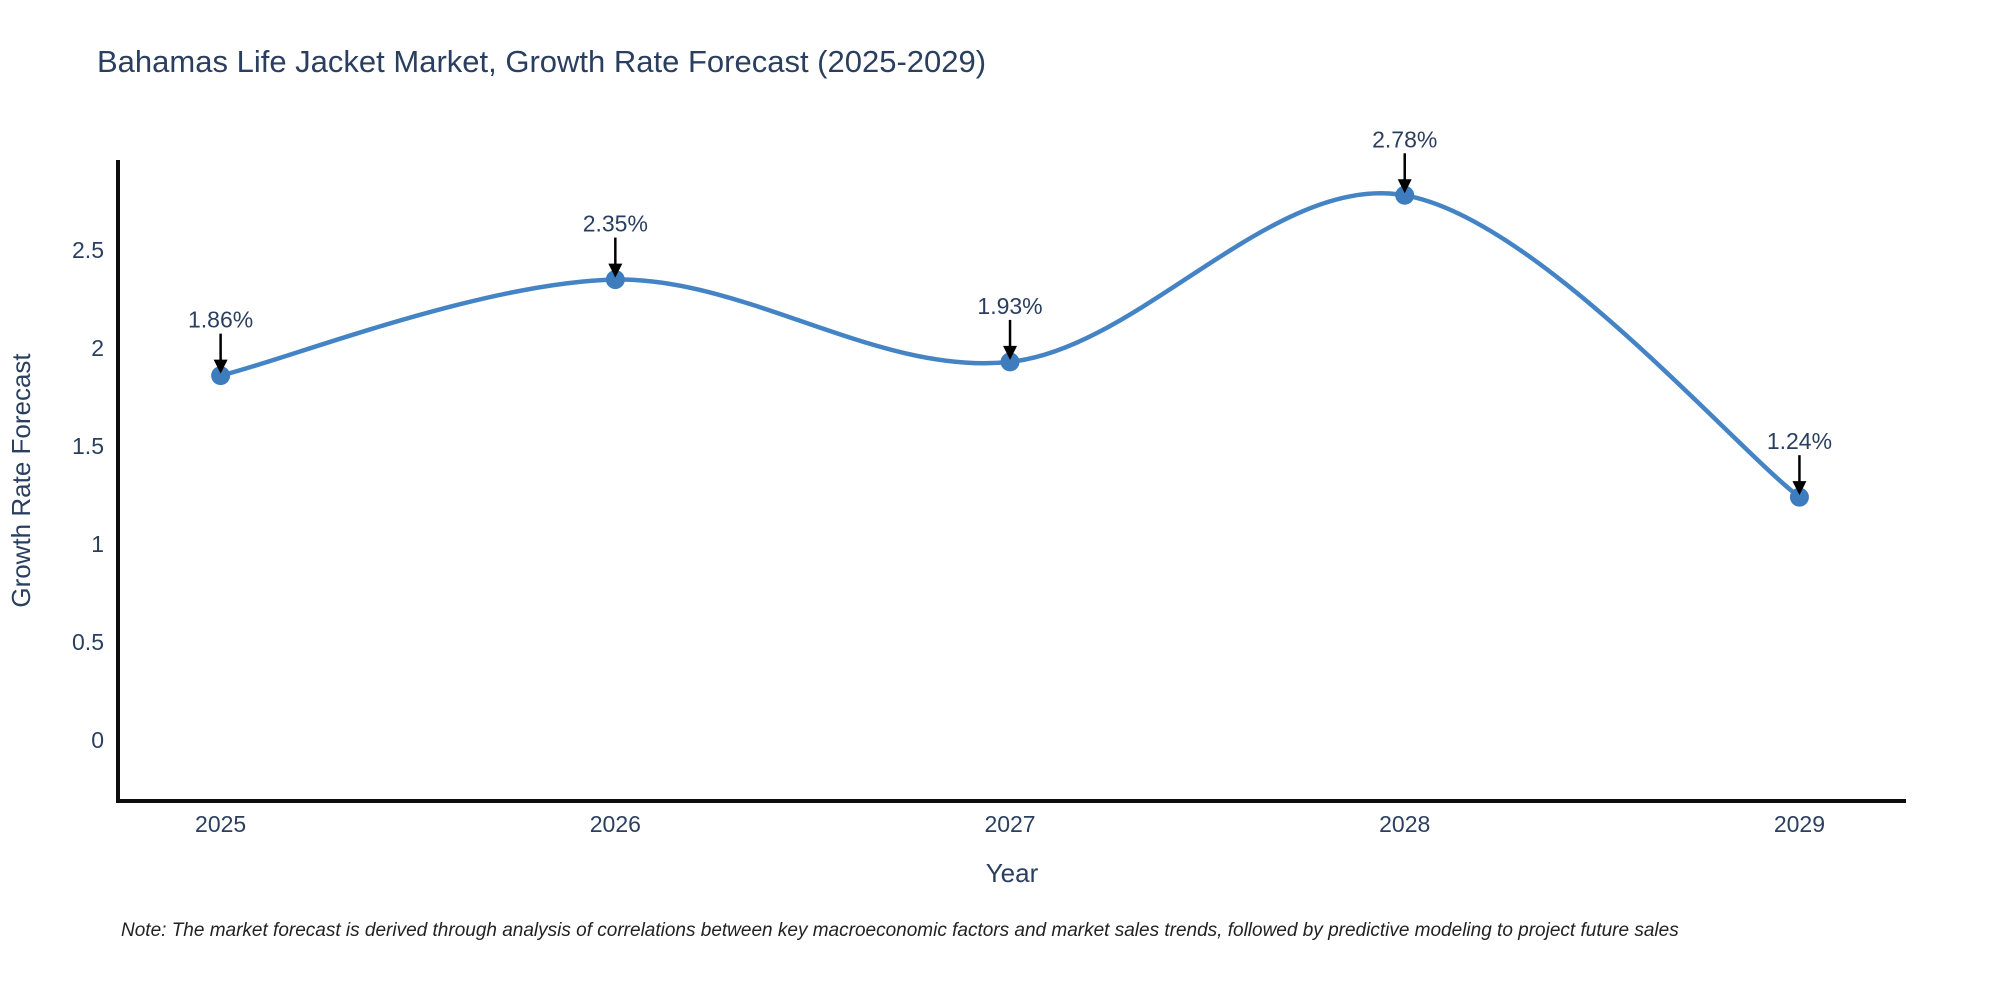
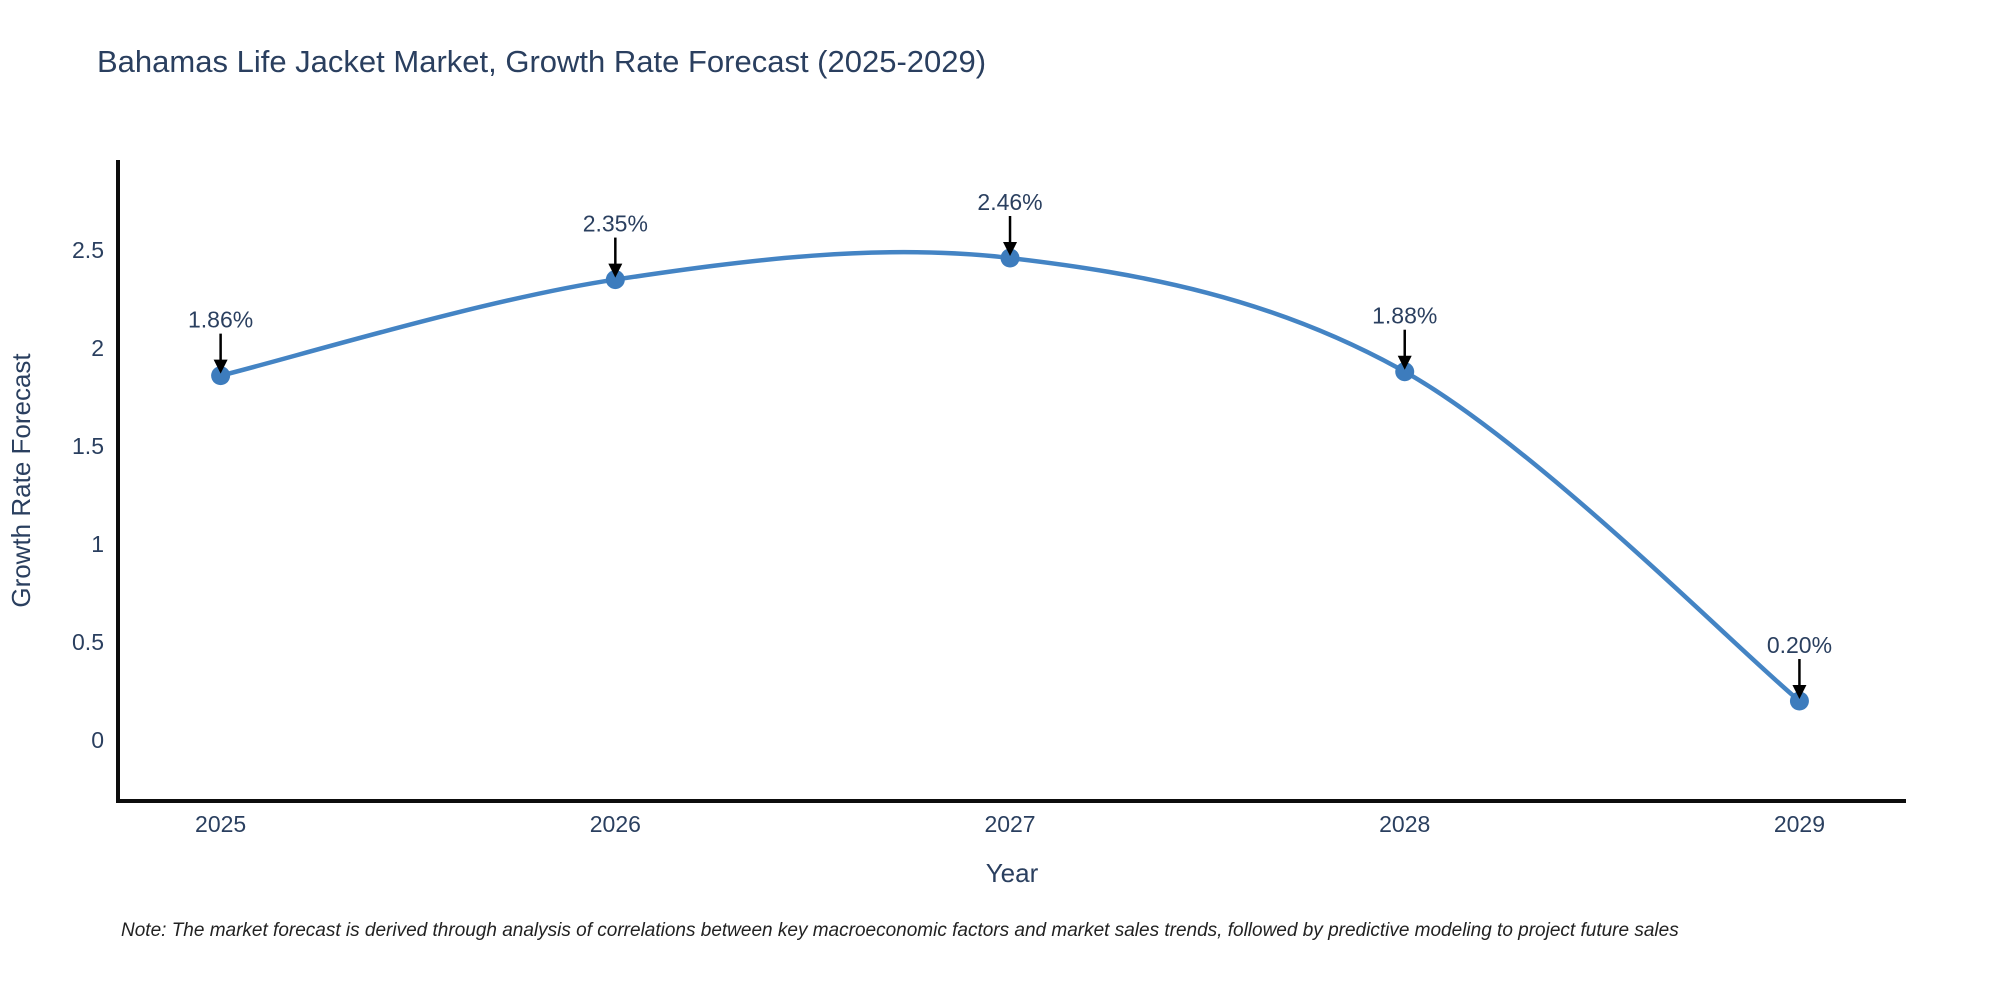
2027: 1.93% -> 2.46%
2028: 2.78% -> 1.88%
2029: 1.24% -> 0.20%
